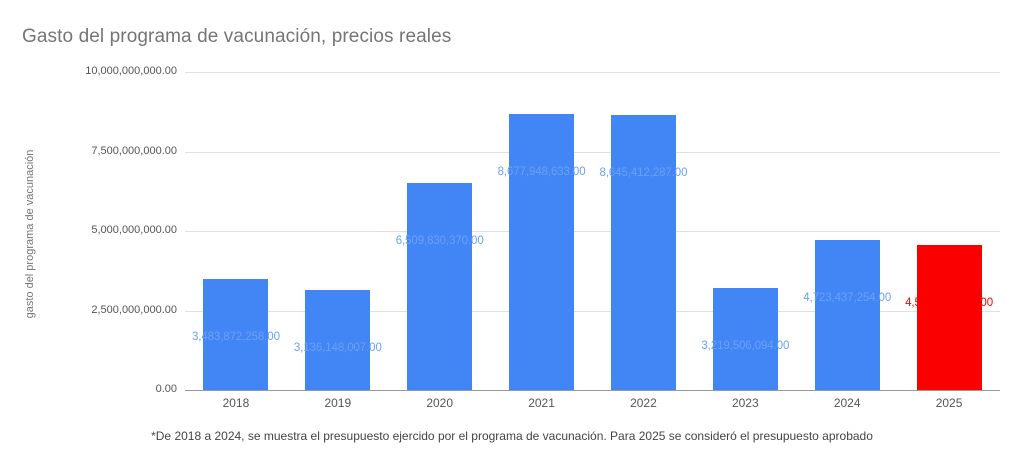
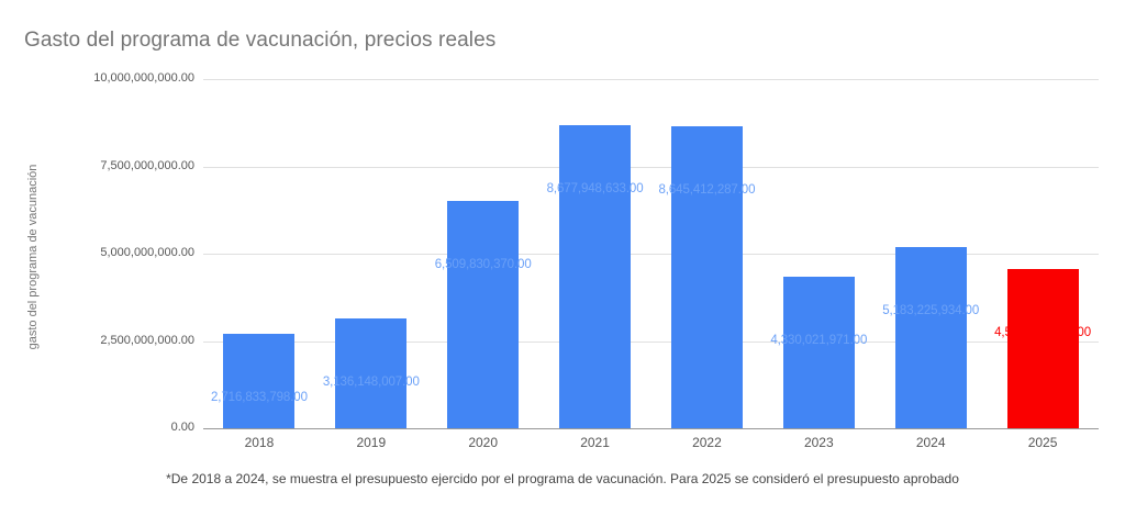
2018: 3,483,872,258.00 -> 2,716,833,798.00
2023: 3,219,506,094.00 -> 4,330,021,971.00
2024: 4,723,437,254.00 -> 5,183,225,934.00
